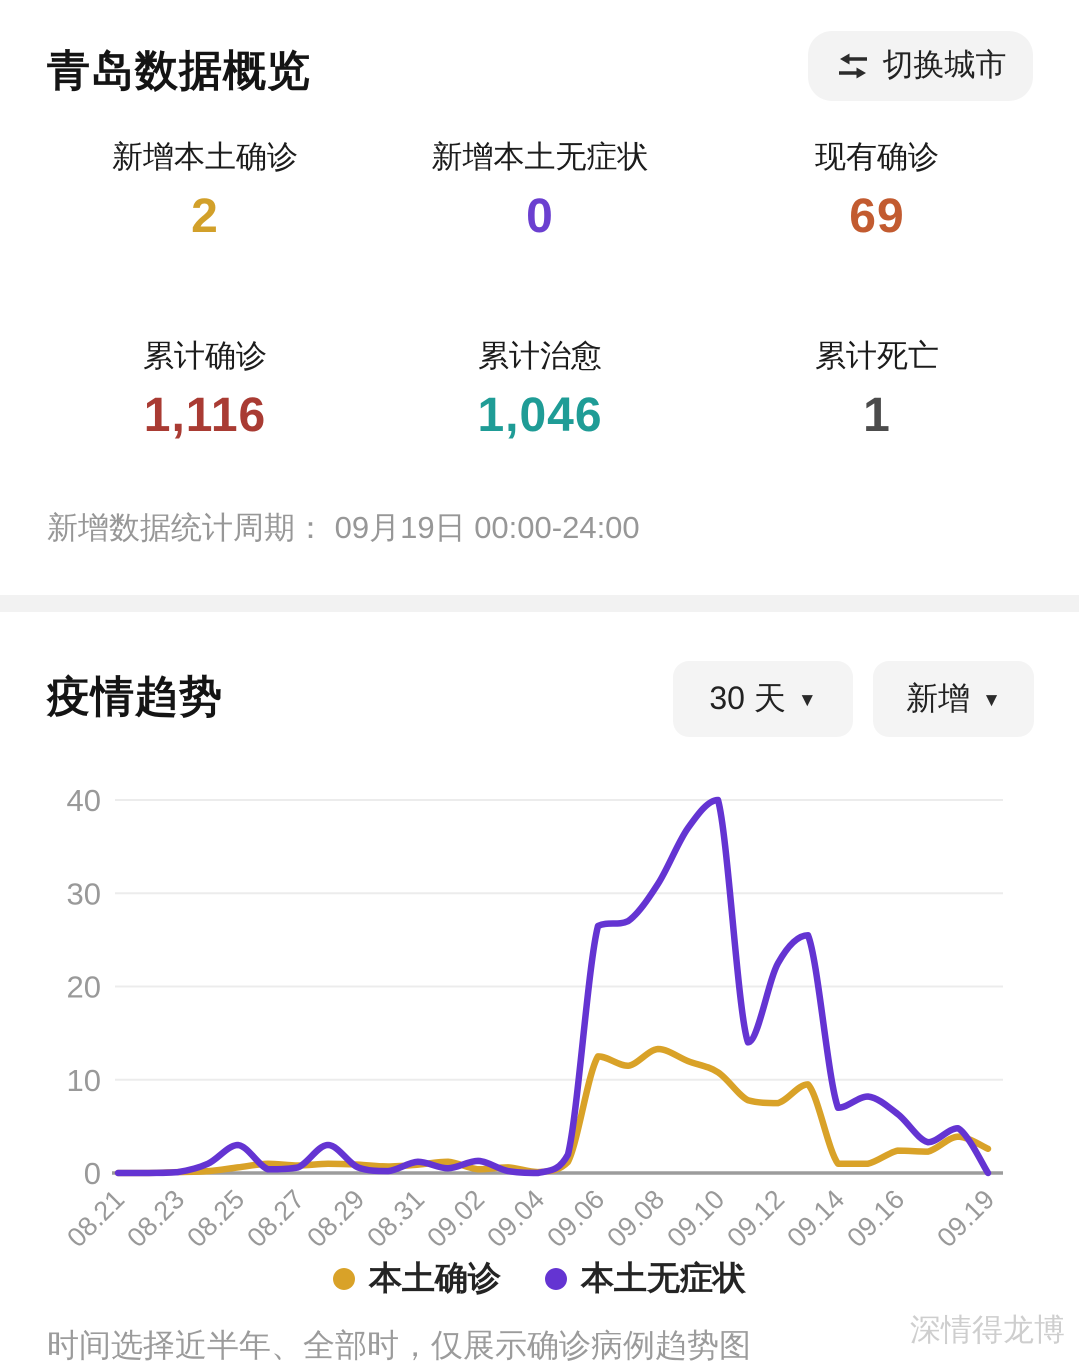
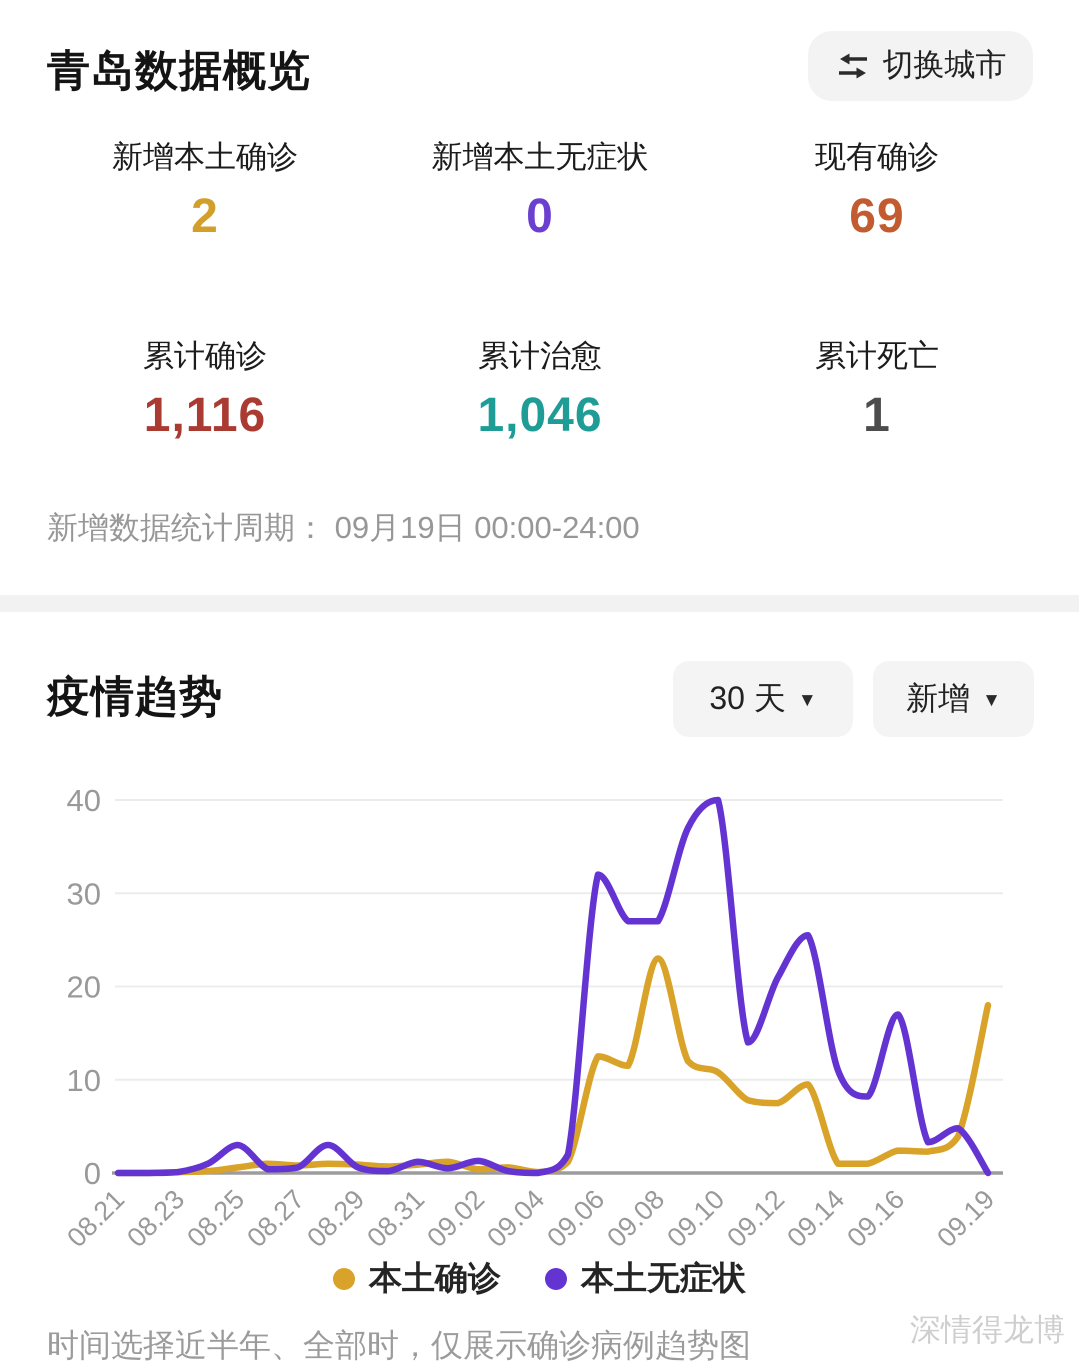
本土无症状/09.06: 26 -> 32
本土确诊/09.08: 13 -> 23
本土无症状/09.08: 31 -> 27
本土无症状/09.12: 22 -> 21
本土无症状/09.14: 7 -> 11
本土无症状/09.16: 6 -> 17
本土确诊/09.19: 3 -> 18
